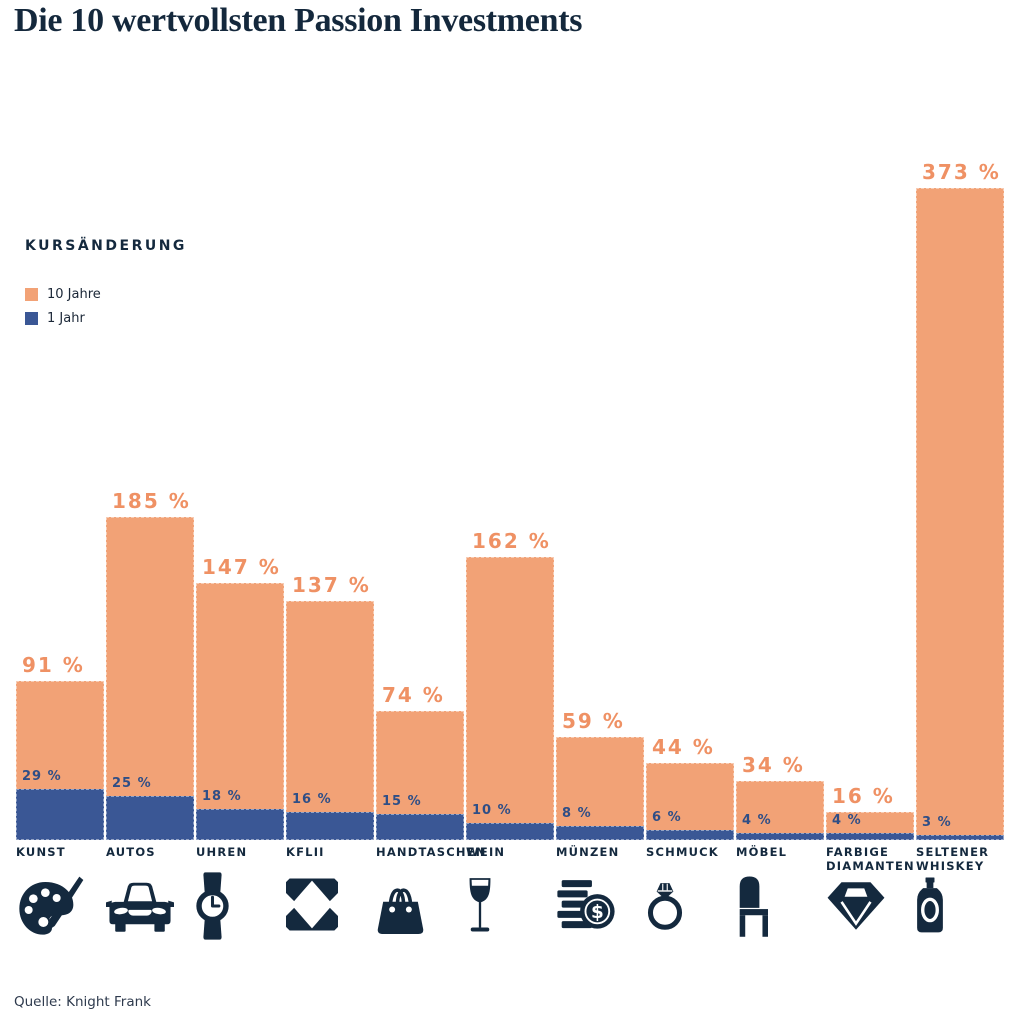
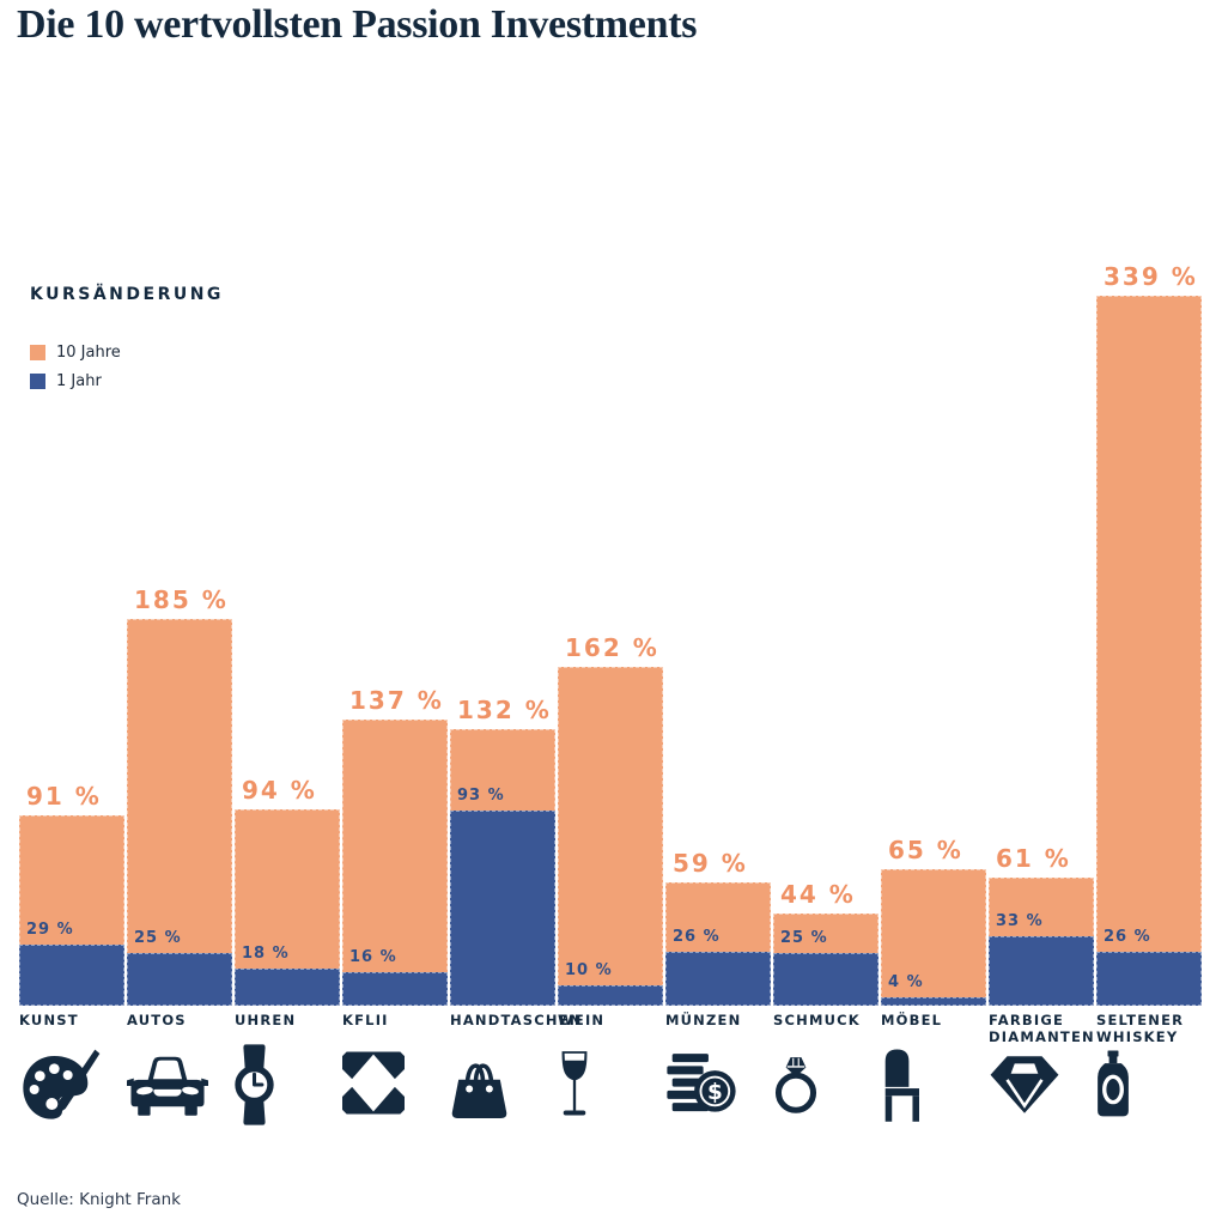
10 Jahre/UHREN: 147 -> 94
10 Jahre/HANDTASCHEN: 74 -> 132
1 Jahr/HANDTASCHEN: 15 -> 93
1 Jahr/MÜNZEN: 8 -> 26
1 Jahr/SCHMUCK: 6 -> 25
10 Jahre/MÖBEL: 34 -> 65
10 Jahre/FARBIGE DIAMANTEN: 16 -> 61
1 Jahr/FARBIGE DIAMANTEN: 4 -> 33
10 Jahre/SELTENER WHISKEY: 373 -> 339
1 Jahr/SELTENER WHISKEY: 3 -> 26
